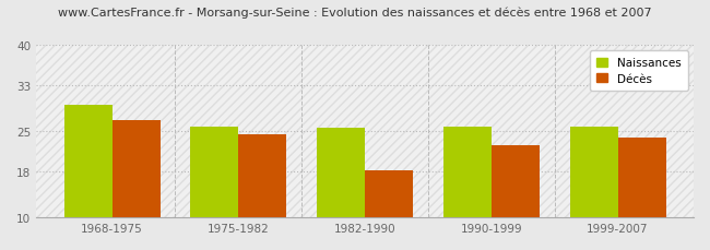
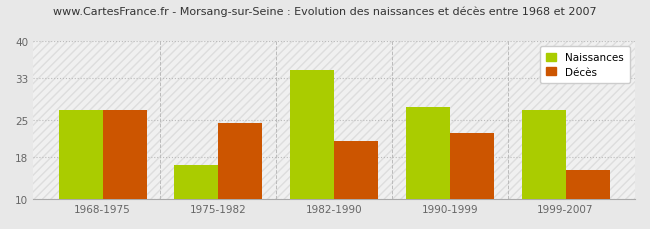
Naissances/1968-1975: 29.6 -> 27.0
Naissances/1975-1982: 25.8 -> 16.5
Naissances/1982-1990: 25.6 -> 34.5
Décès/1982-1990: 18.2 -> 21.0
Naissances/1990-1999: 25.8 -> 27.5
Naissances/1999-2007: 25.8 -> 27.0
Décès/1999-2007: 23.8 -> 15.5
